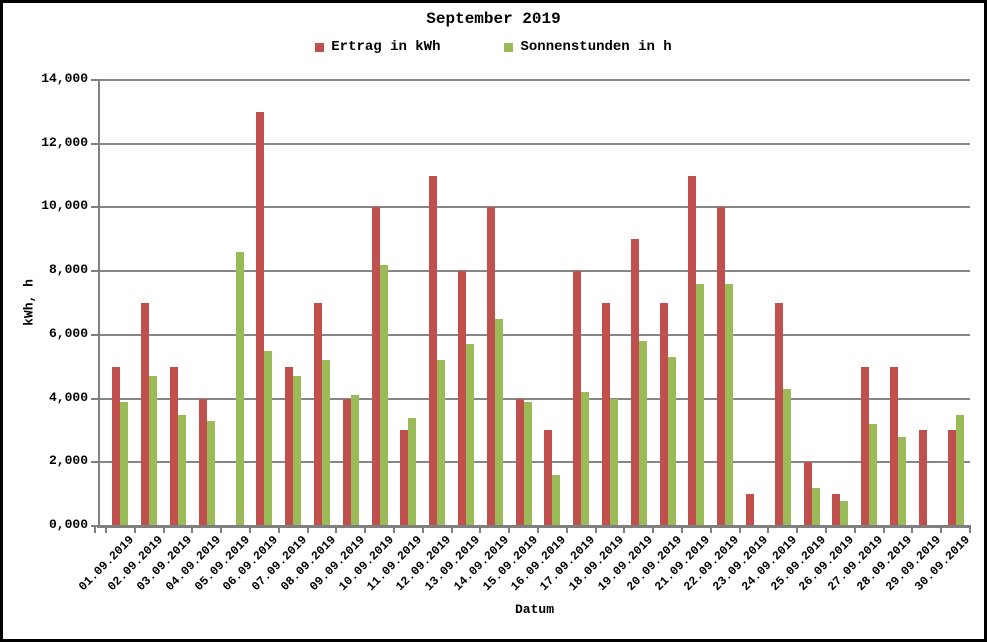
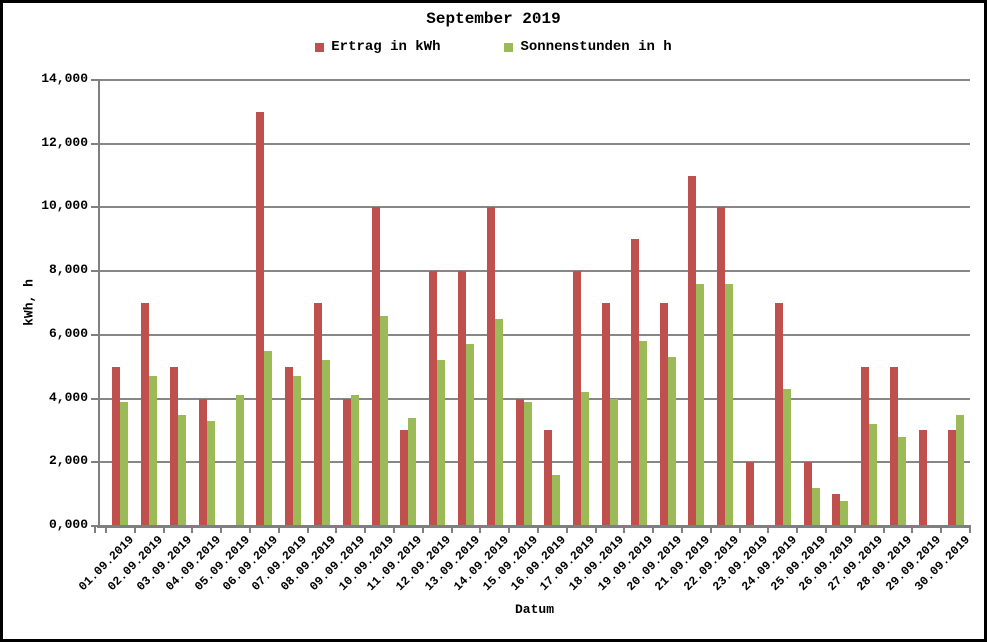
Sonnenstunden in h/05.09.2019: 8,6 -> 4,1
Sonnenstunden in h/10.09.2019: 8,2 -> 6,6
Ertrag in kWh/12.09.2019: 11 -> 8
Ertrag in kWh/23.09.2019: 1 -> 2
